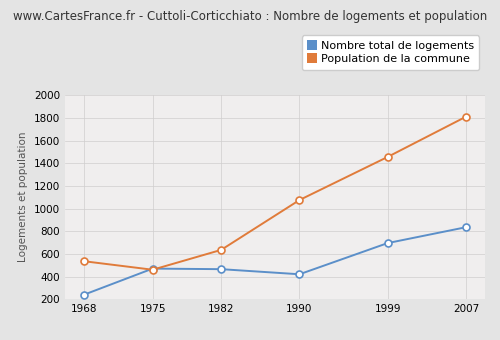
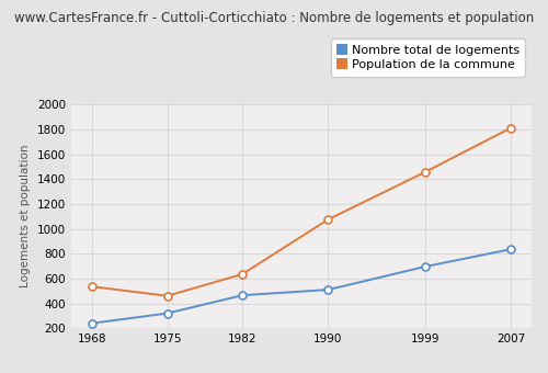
Nombre total de logements/1975: 470 -> 320
Nombre total de logements/1990: 420 -> 510
